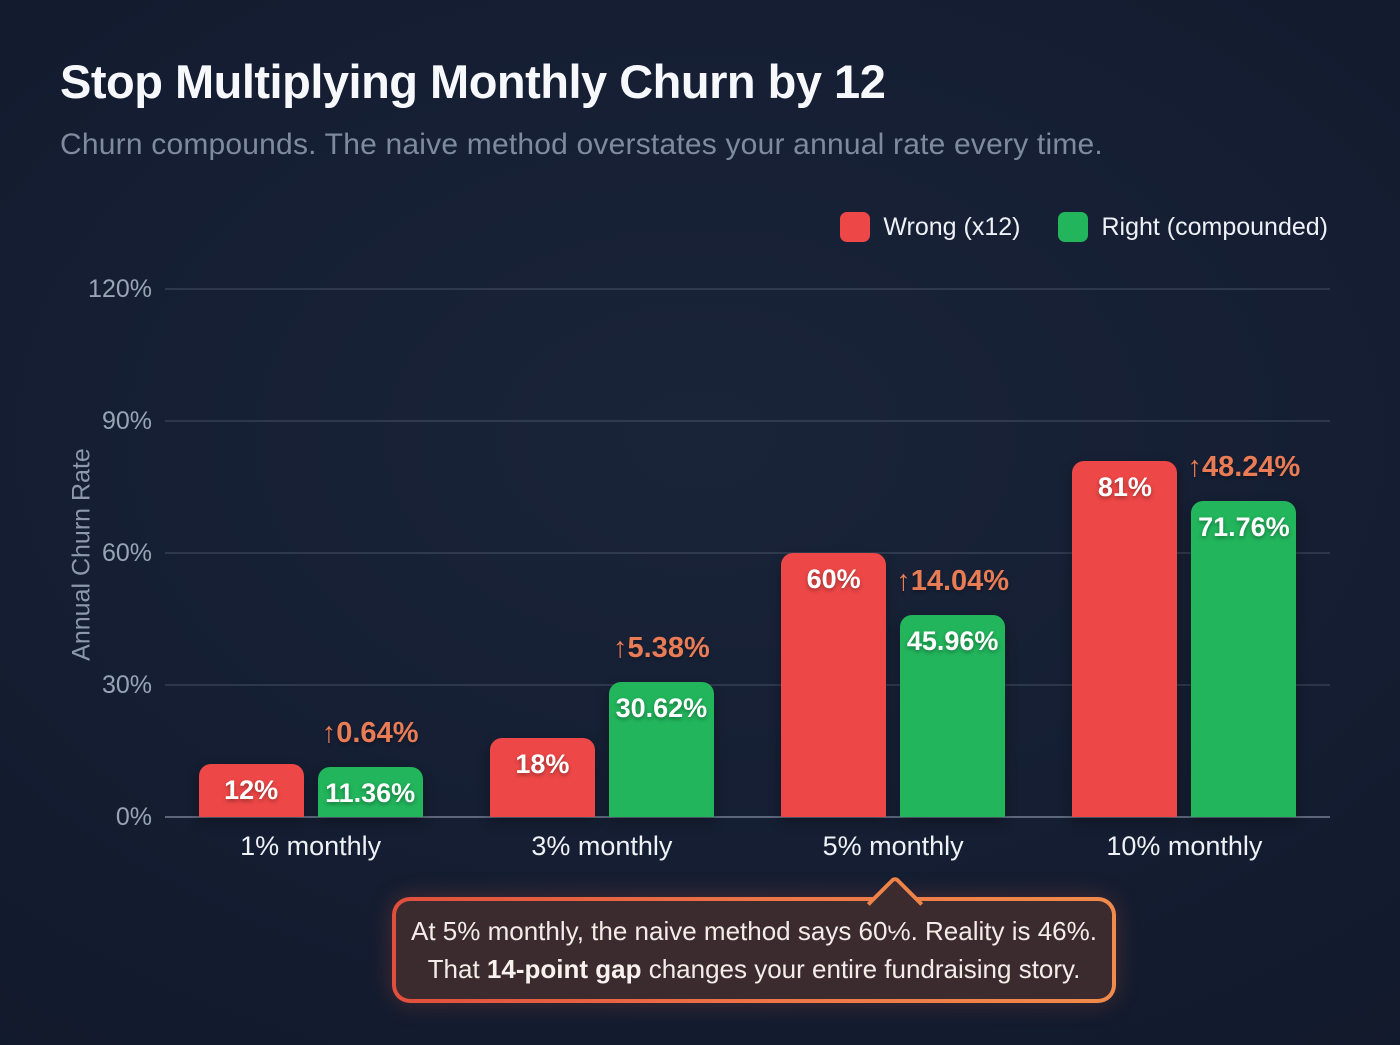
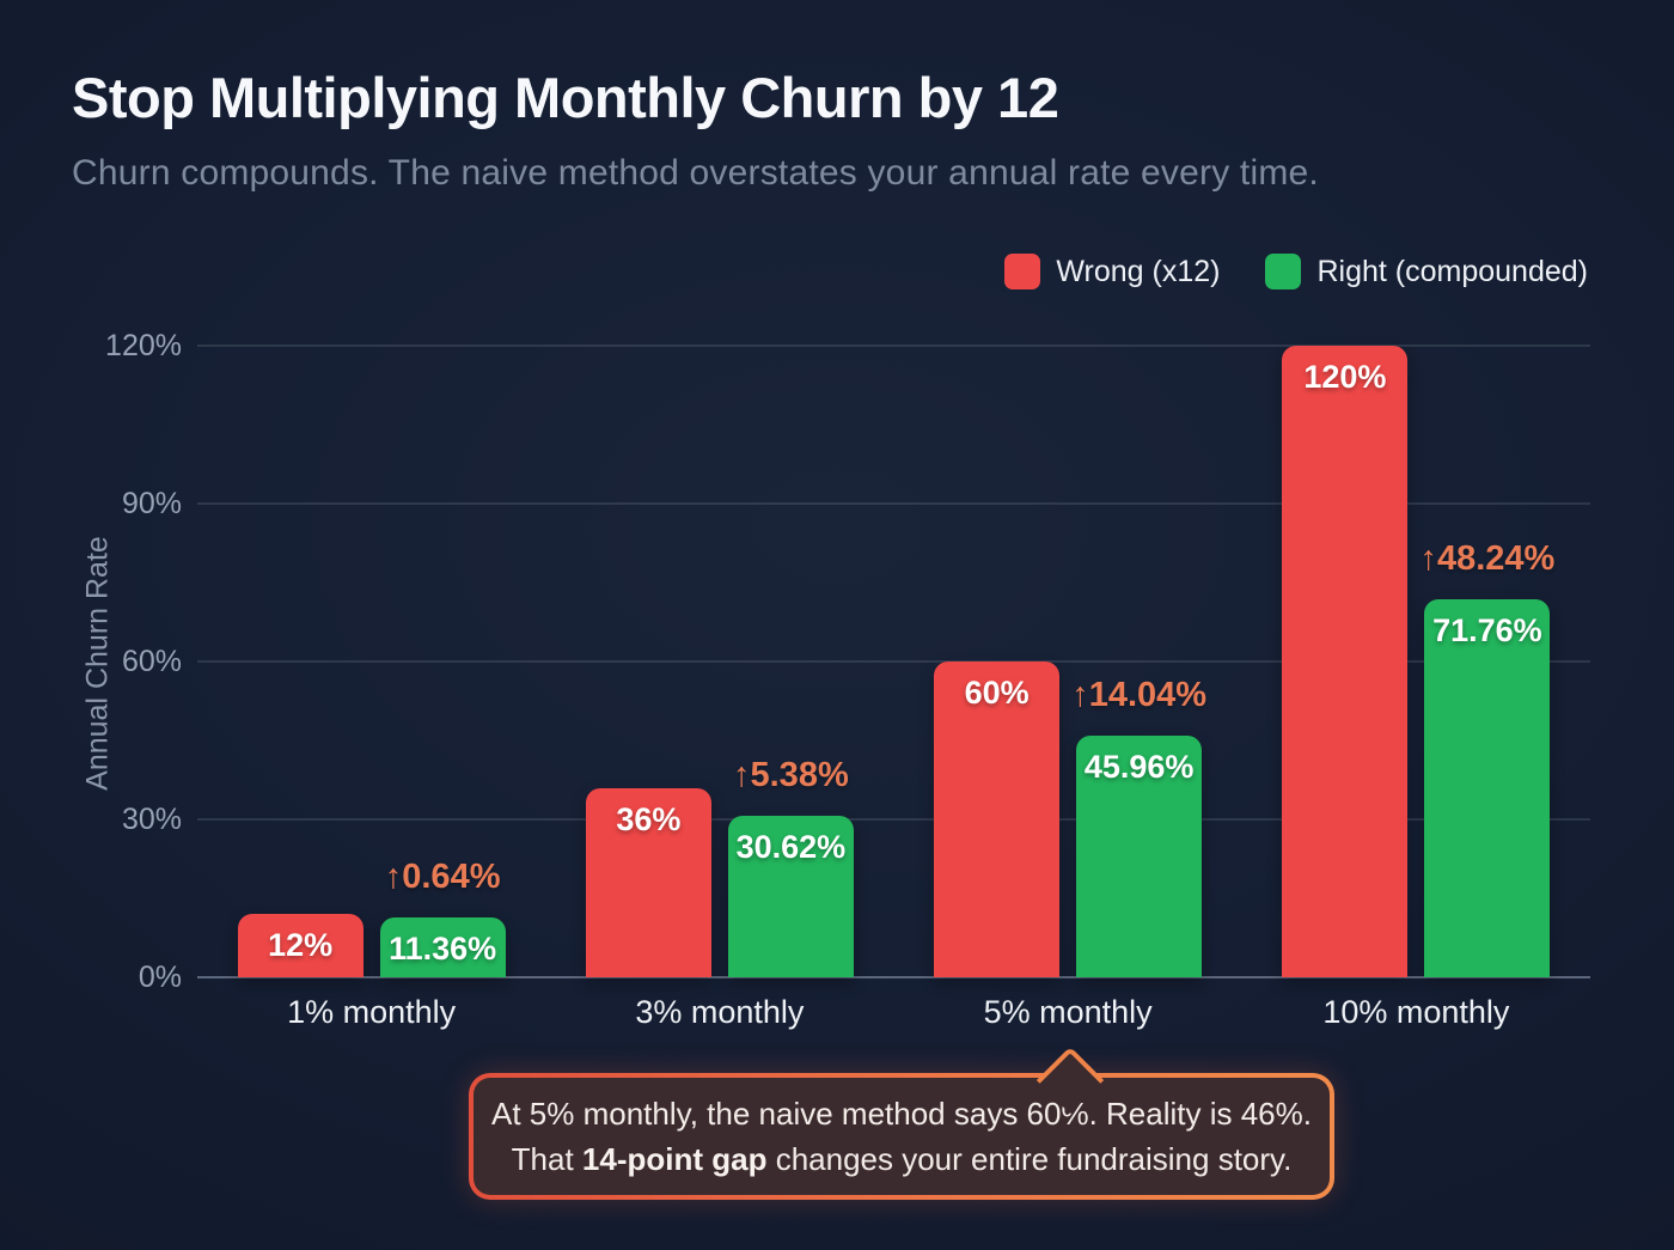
Wrong (x12)/3% monthly: 18% -> 36%
Wrong (x12)/10% monthly: 81% -> 120%
